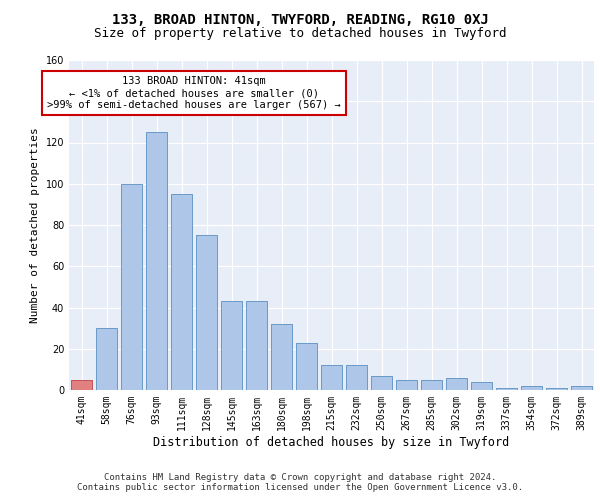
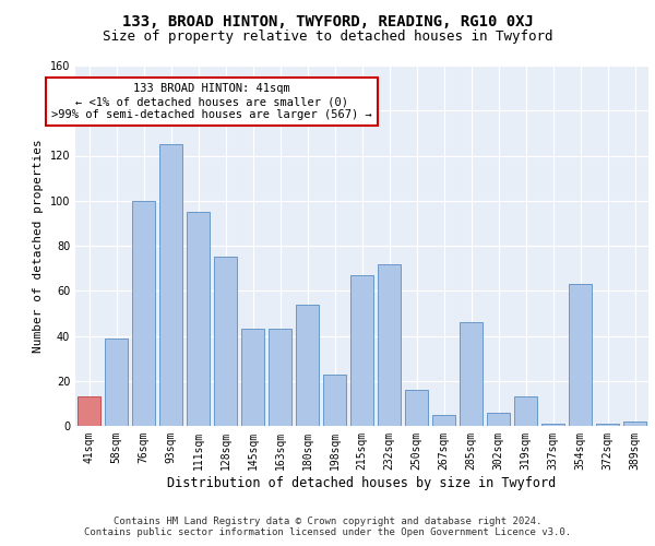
41sqm: 5 -> 13
58sqm: 30 -> 39
180sqm: 32 -> 54
215sqm: 12 -> 67
232sqm: 12 -> 72
250sqm: 7 -> 16
285sqm: 5 -> 46
319sqm: 4 -> 13
354sqm: 2 -> 63
